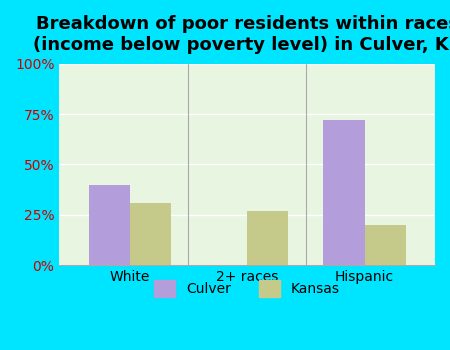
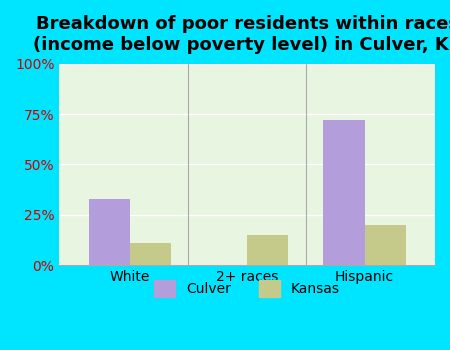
Culver/White: 40% -> 33%
Kansas/White: 31% -> 11%
Kansas/2+ races: 27% -> 15%
